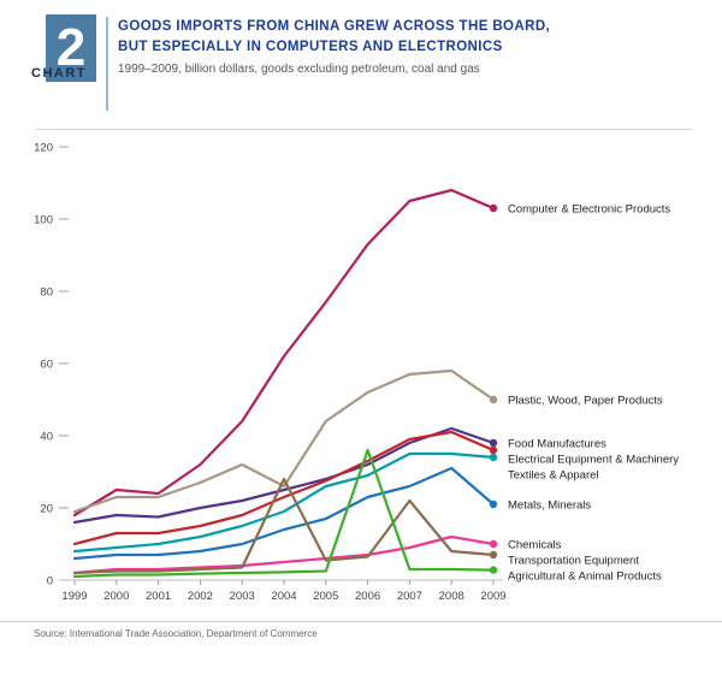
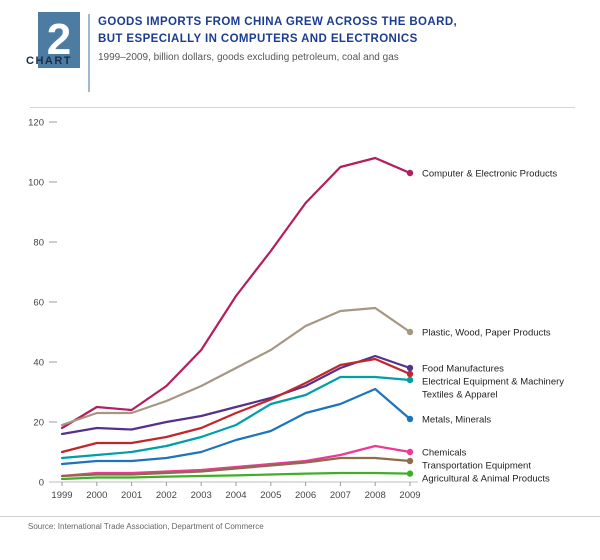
Plastic, Wood, Paper Products/2004: 26 -> 38
Transportation Equipment/2004: 28 -> 4
Agricultural & Animal Products/2006: 36 -> 3
Transportation Equipment/2007: 22 -> 8
